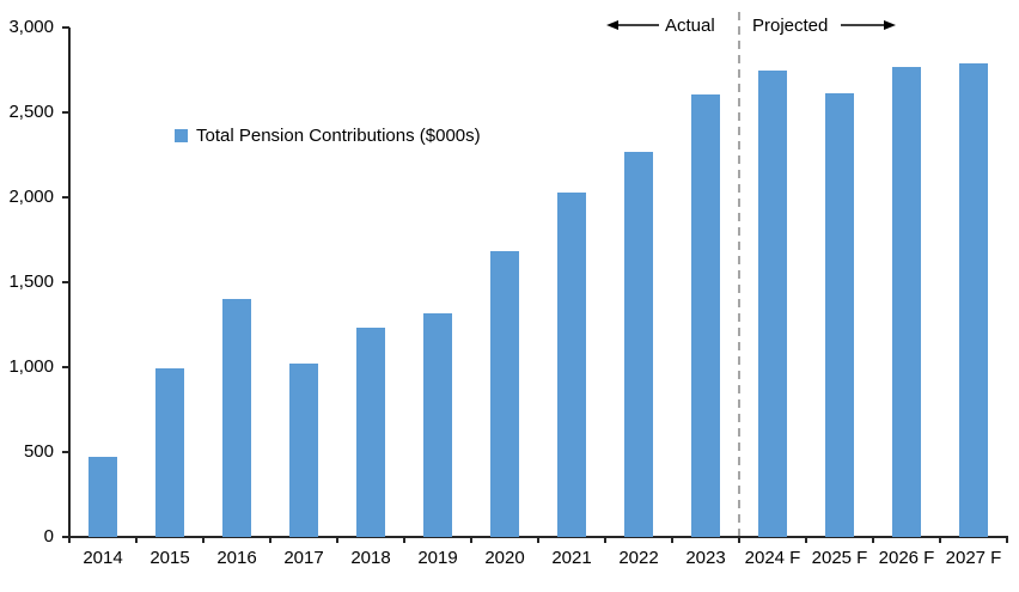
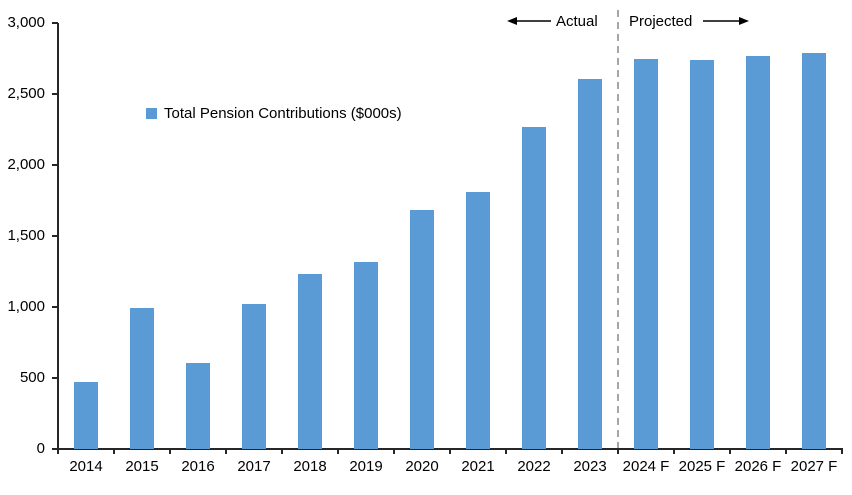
2016: 1400 -> 600
2021: 2030 -> 1810
2025 F: 2610 -> 2740
